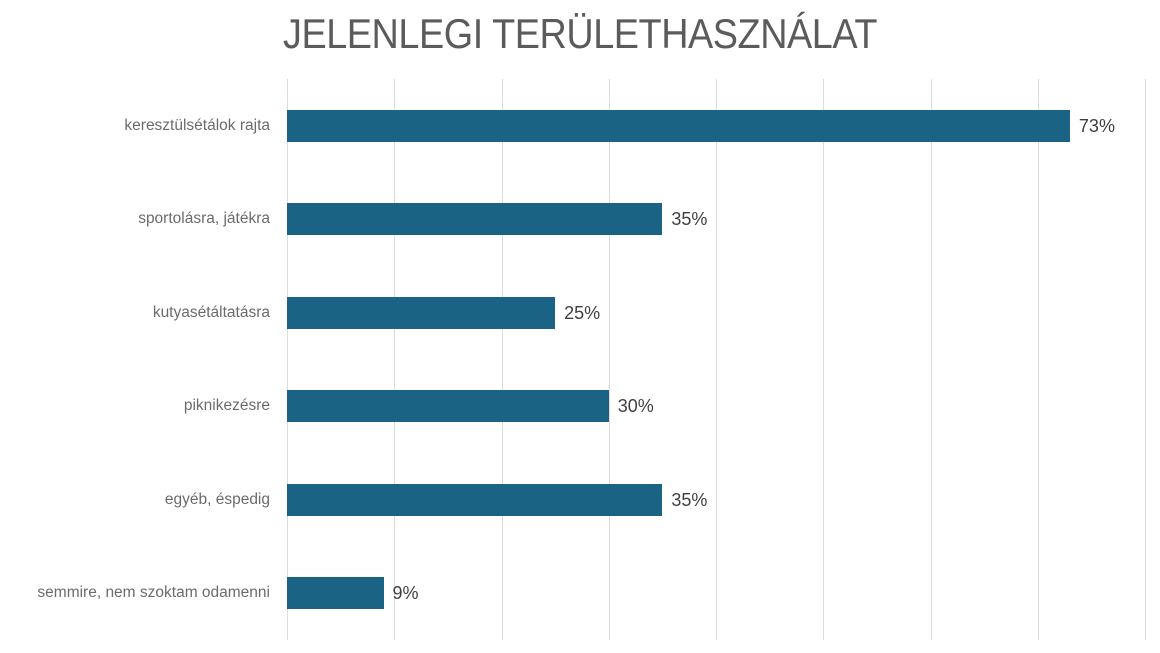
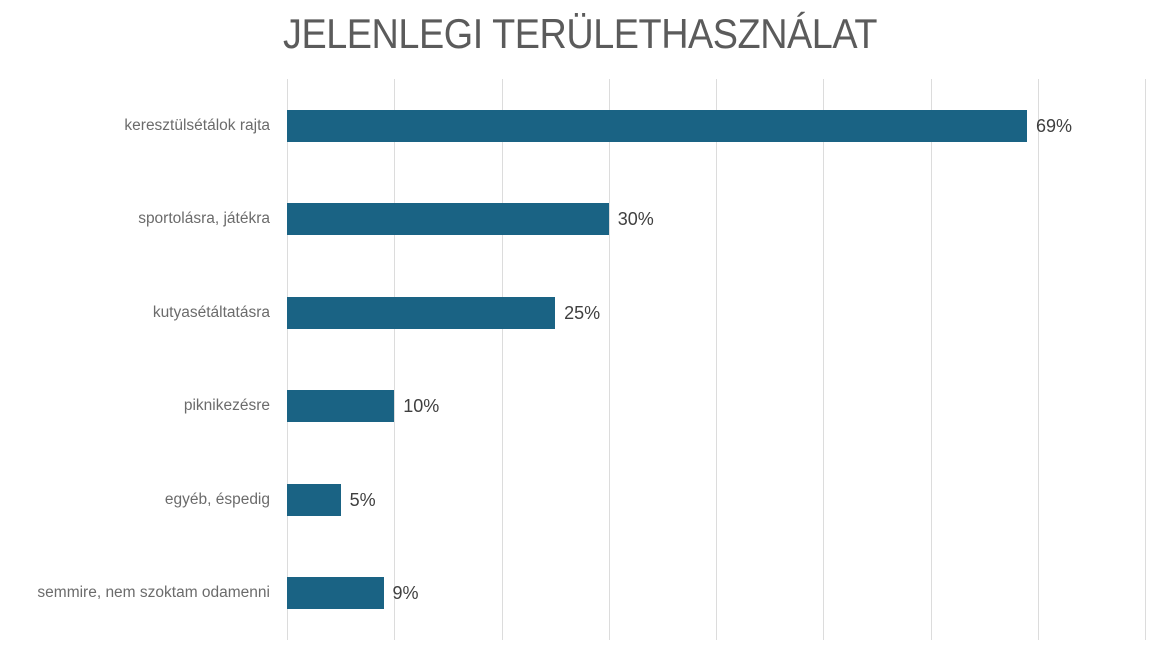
keresztülsétálok rajta: 73% -> 69%
sportolásra, játékra: 35% -> 30%
piknikezésre: 30% -> 10%
egyéb, éspedig: 35% -> 5%
